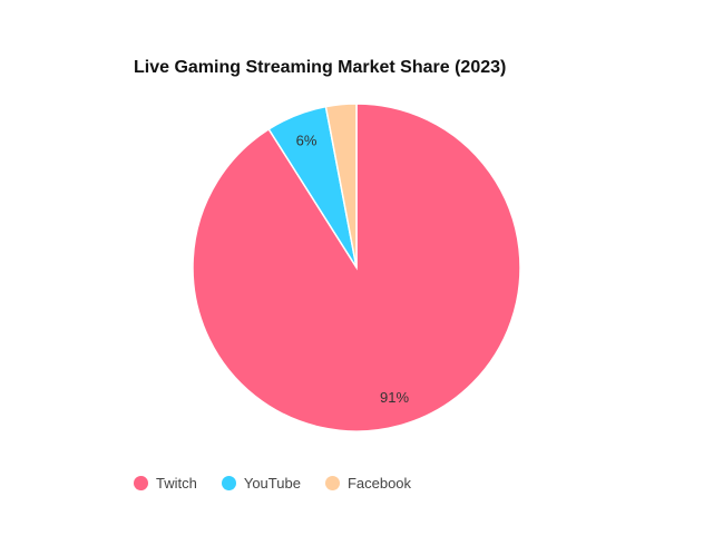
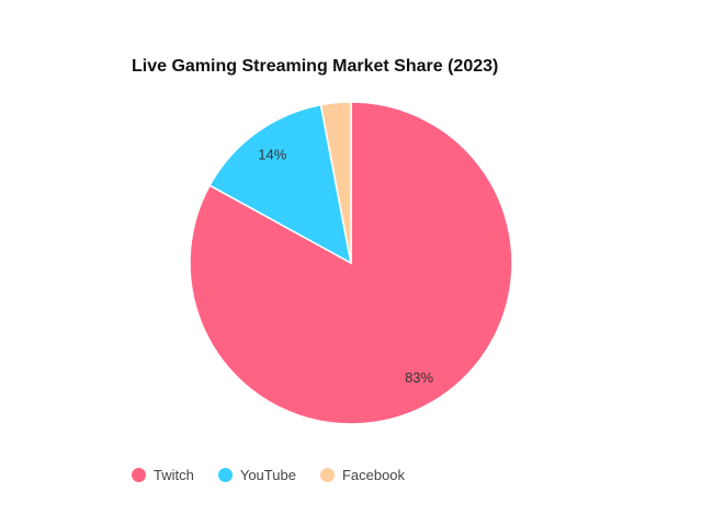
Twitch: 91% -> 83%
YouTube: 6% -> 14%
